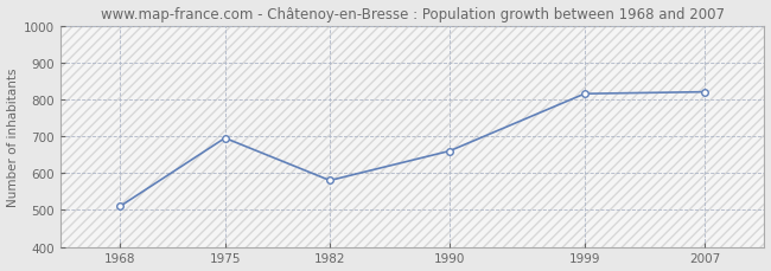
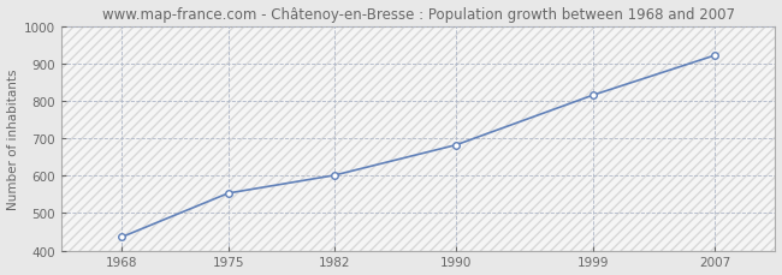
1968: 510 -> 436
1975: 695 -> 553
1982: 580 -> 601
1990: 660 -> 682
2007: 820 -> 921
